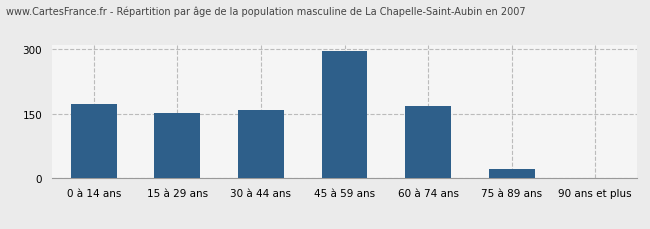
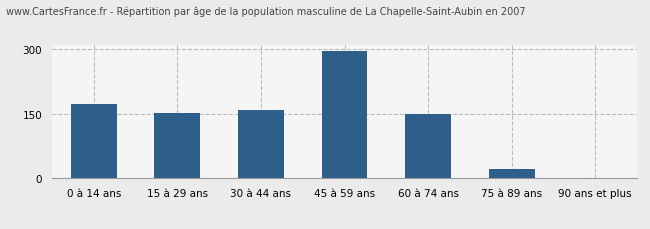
60 à 74 ans: 168 -> 150
